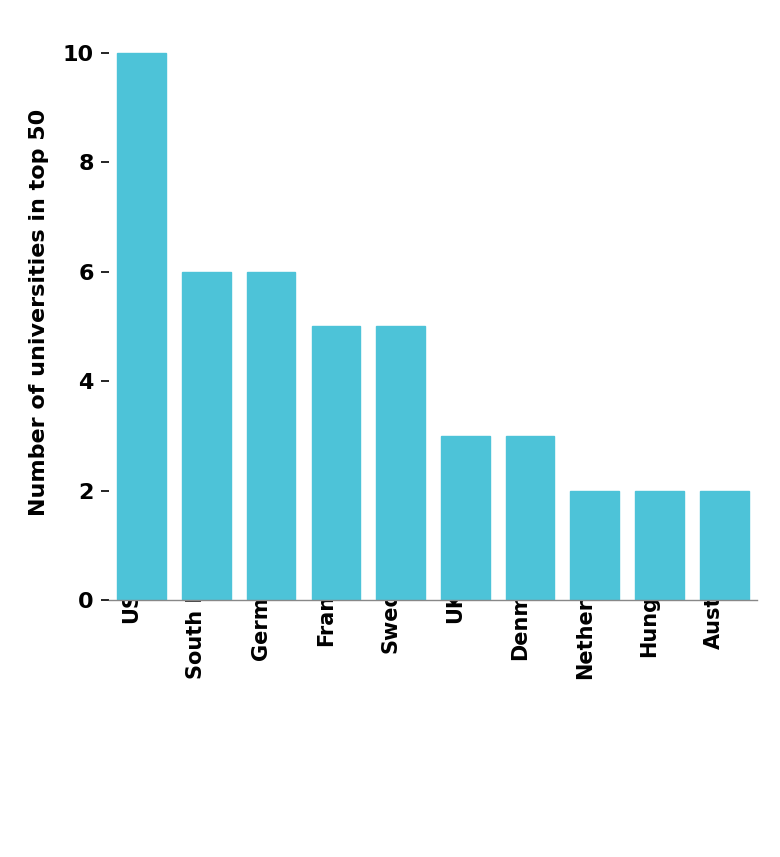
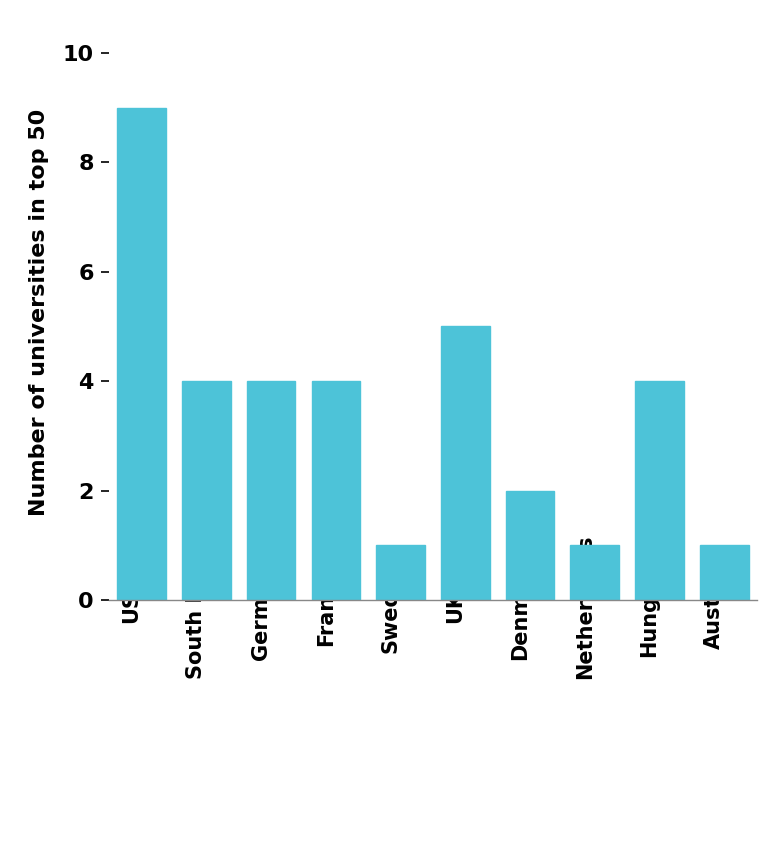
US: 10 -> 9
South Korea: 6 -> 4
Germany: 6 -> 4
France: 5 -> 4
Sweden: 5 -> 1
UK: 3 -> 5
Denmark: 3 -> 2
Netherlands: 2 -> 1
Hungary: 2 -> 4
Austria: 2 -> 1
